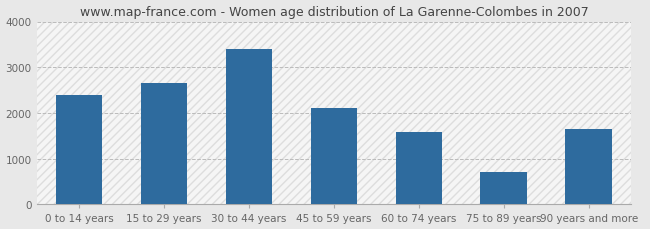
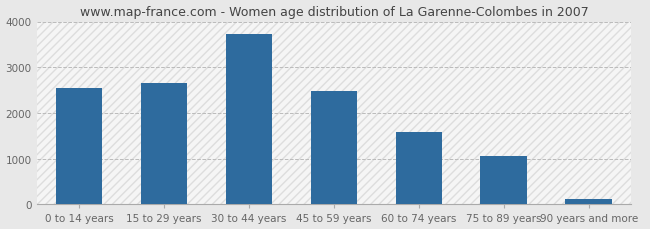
0 to 14 years: 2400 -> 2550
30 to 44 years: 3400 -> 3720
45 to 59 years: 2100 -> 2480
75 to 89 years: 700 -> 1050
90 years and more: 1650 -> 120
